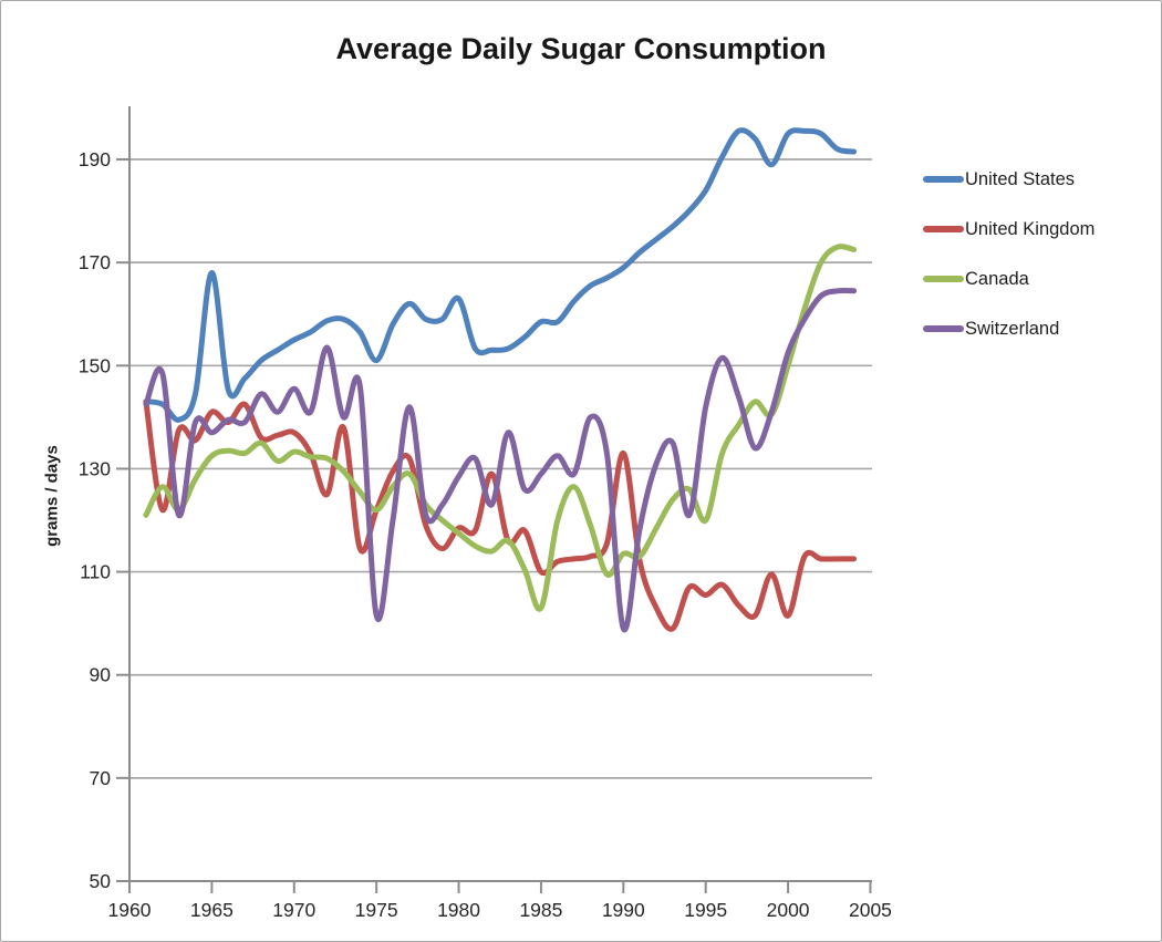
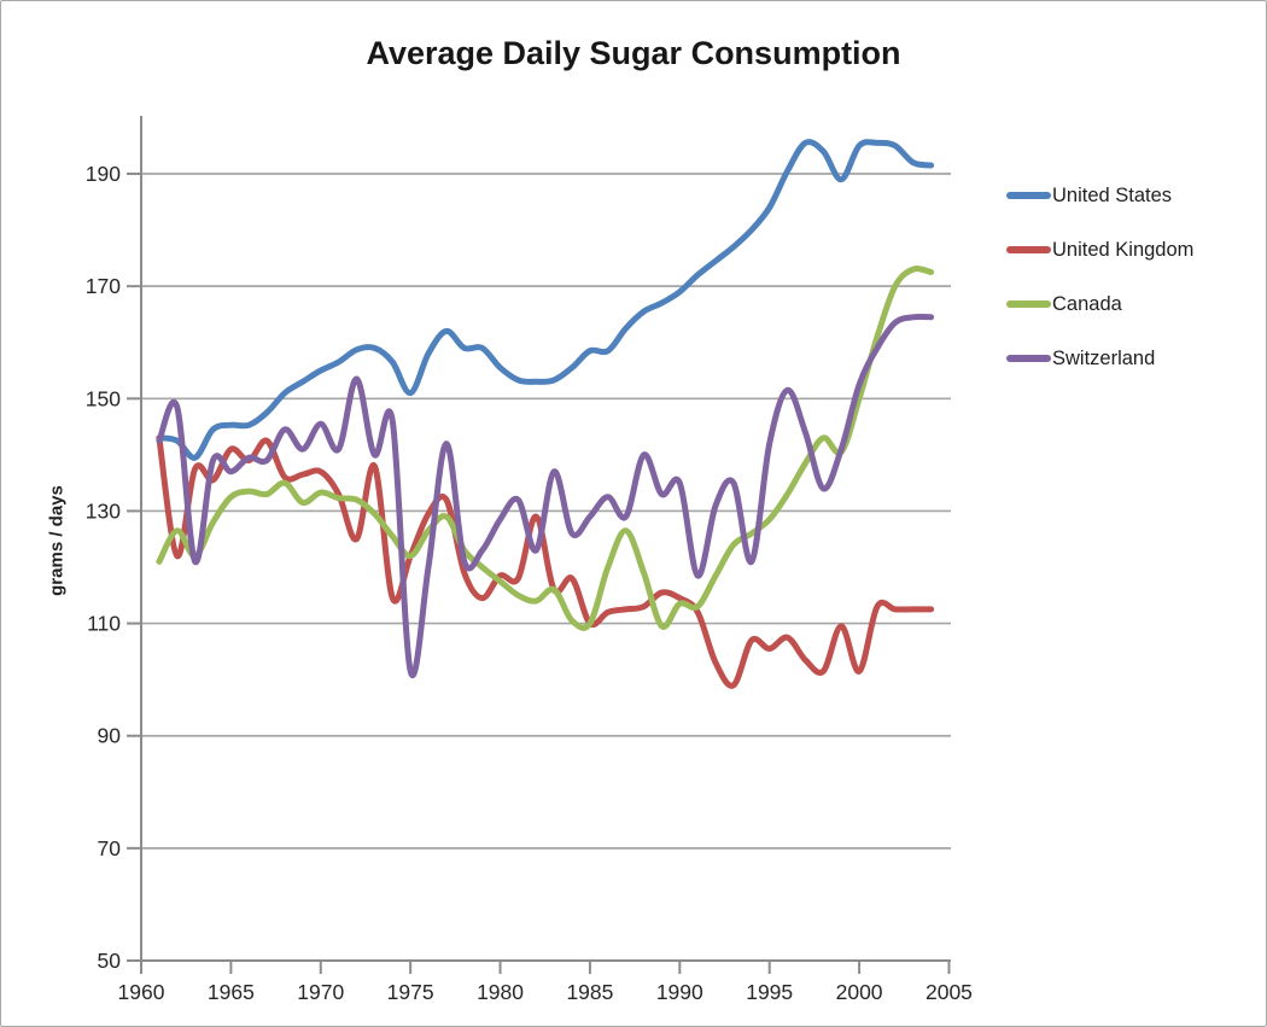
United States/1965: 168 -> 145
United States/1980: 163 -> 156
Canada/1985: 103 -> 110
United Kingdom/1990: 133 -> 114
Switzerland/1990: 99 -> 135
Canada/1995: 120 -> 128
